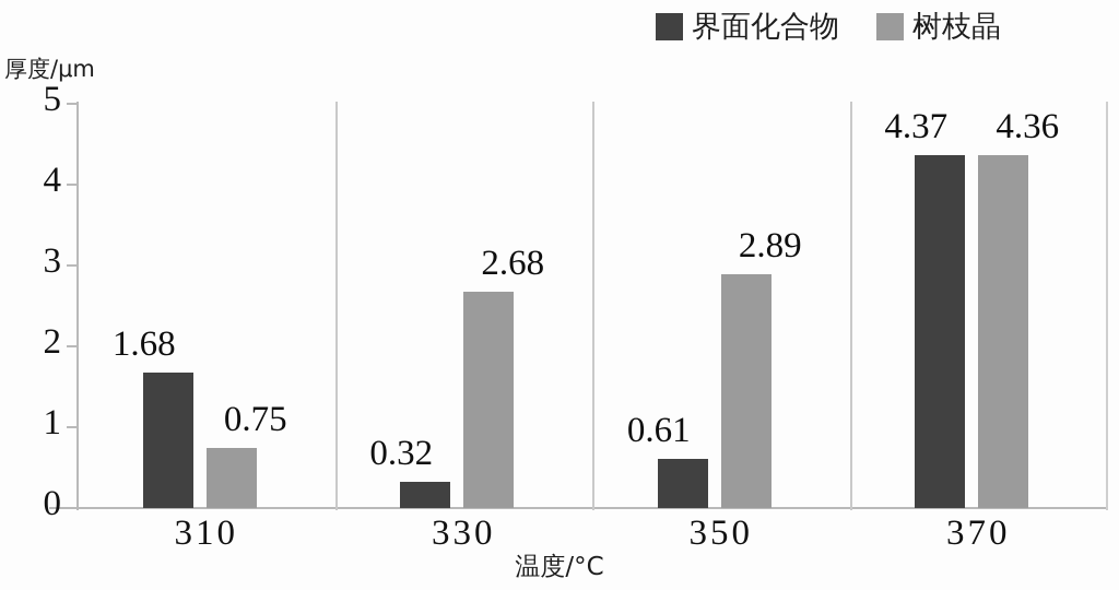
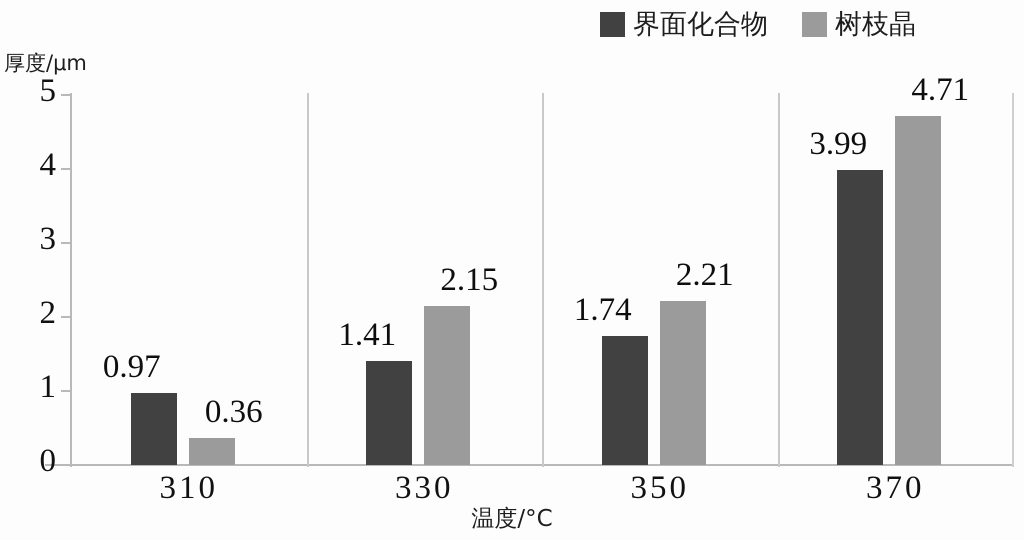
界面化合物/310: 1.68 -> 0.97
树枝晶/310: 0.75 -> 0.36
界面化合物/330: 0.32 -> 1.41
树枝晶/330: 2.68 -> 2.15
界面化合物/350: 0.61 -> 1.74
树枝晶/350: 2.89 -> 2.21
界面化合物/370: 4.37 -> 3.99
树枝晶/370: 4.36 -> 4.71
